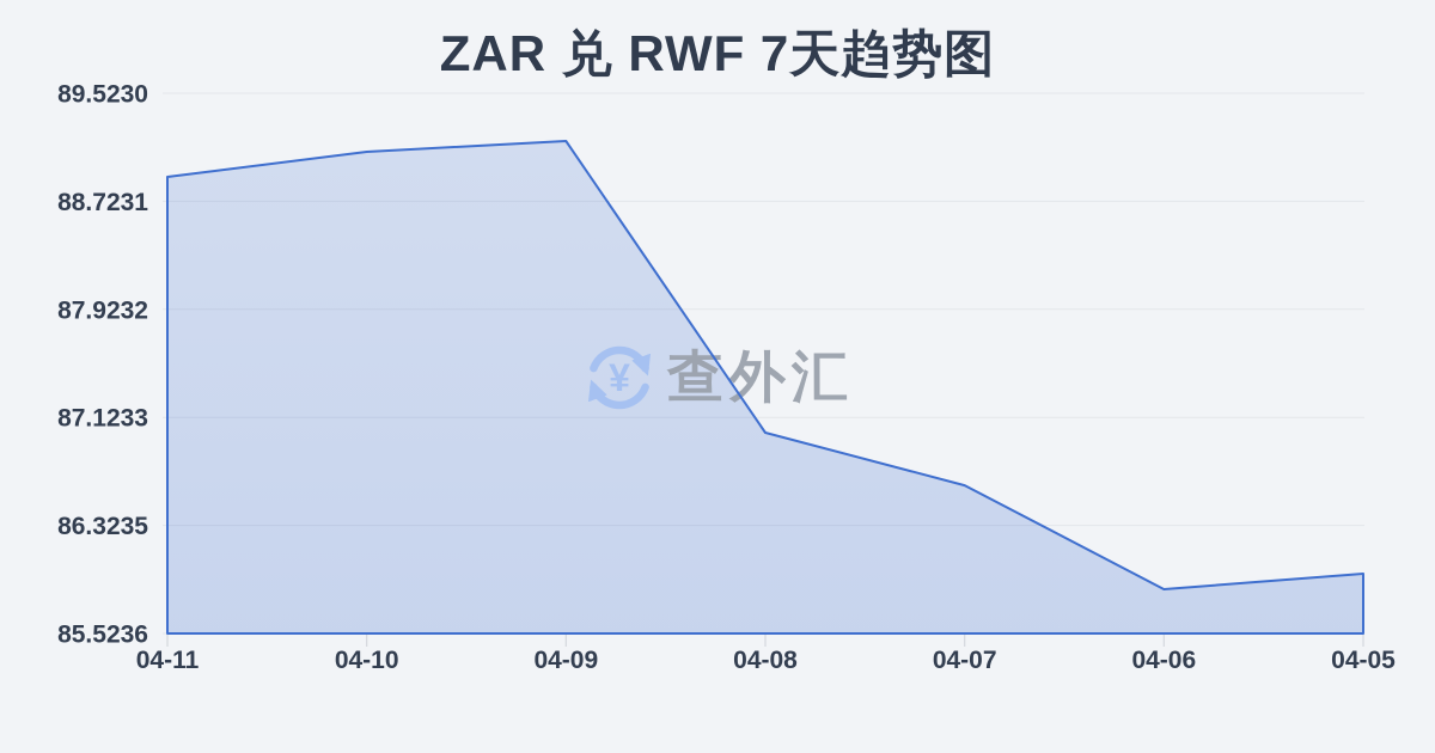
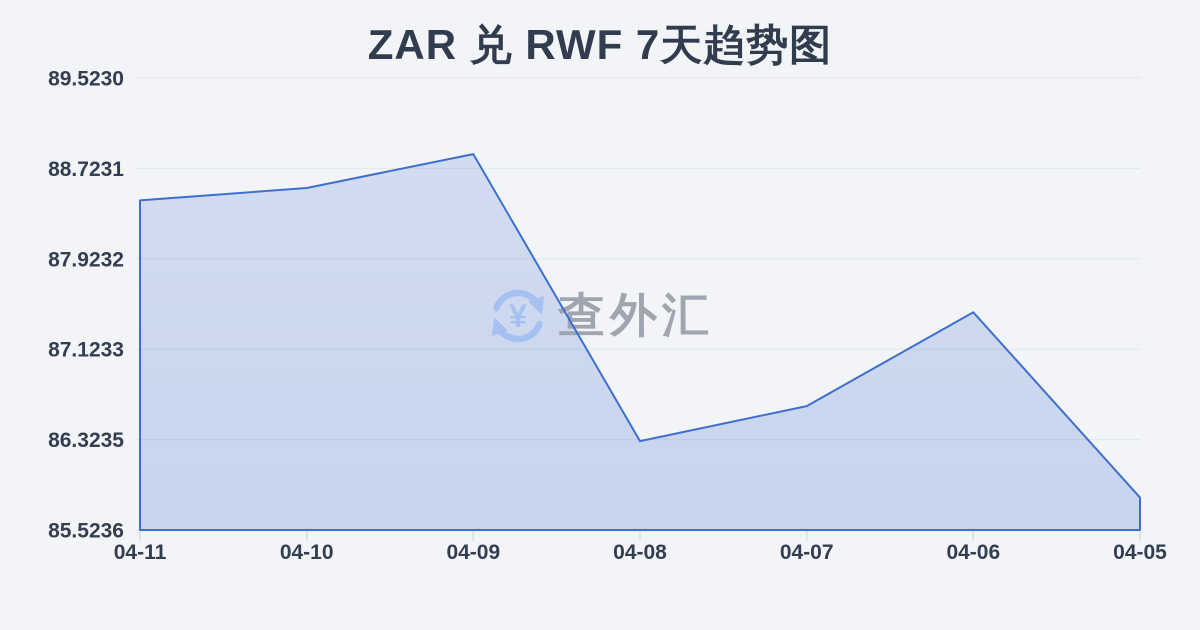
04-11: 88.90 -> 88.44
04-10: 89.09 -> 88.55
04-09: 89.17 -> 88.85
04-08: 87.01 -> 86.31
04-06: 85.85 -> 87.45
04-05: 85.97 -> 85.81
